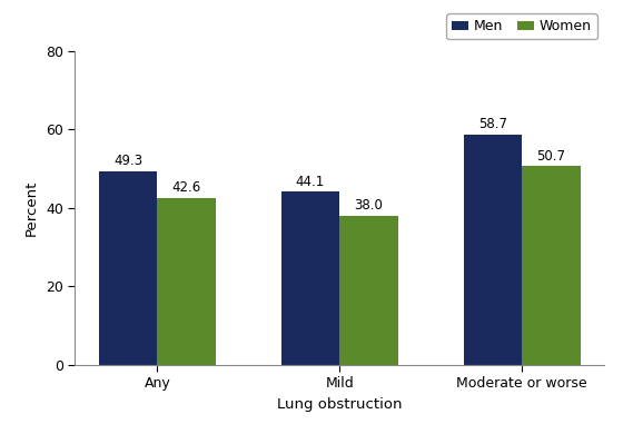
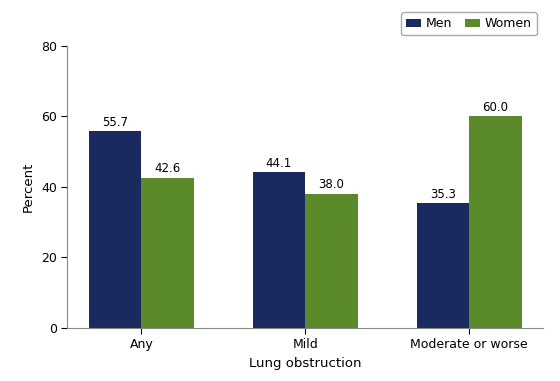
Men/Any: 49.3 -> 55.7
Men/Moderate or worse: 58.7 -> 35.3
Women/Moderate or worse: 50.7 -> 60.0
